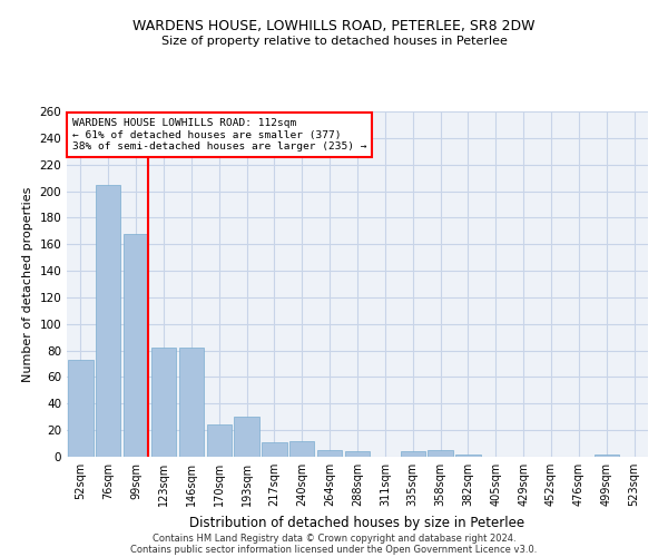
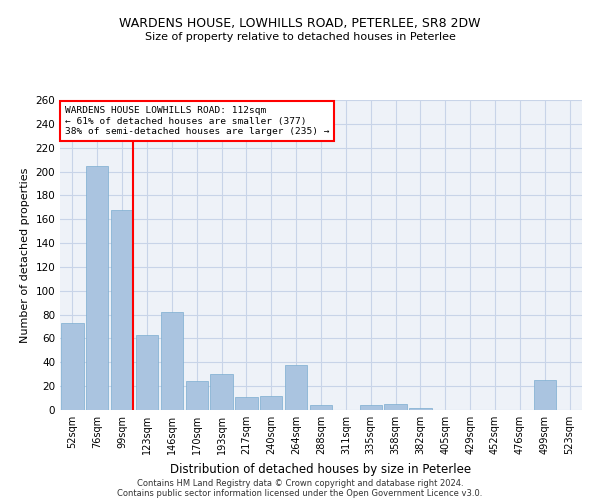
123sqm: 82 -> 63
264sqm: 5 -> 38
499sqm: 2 -> 25
